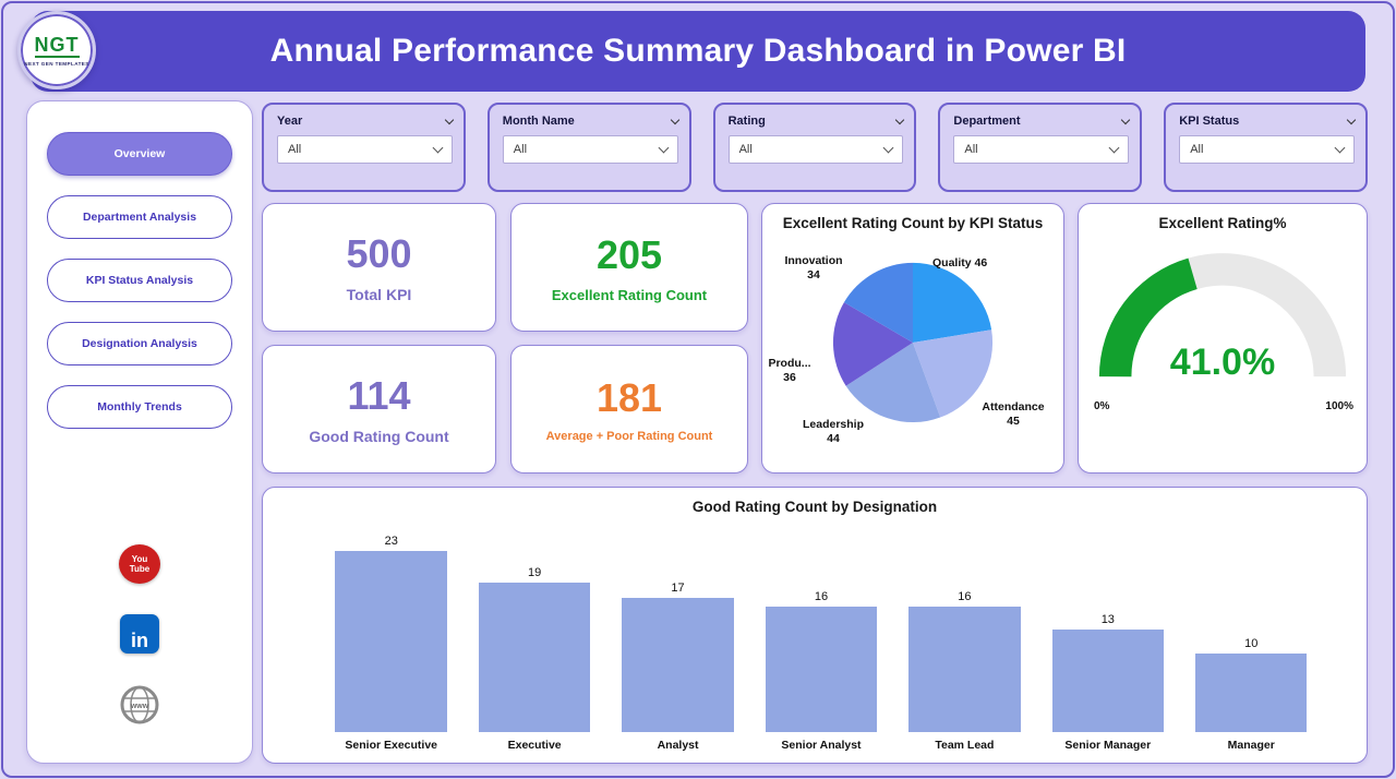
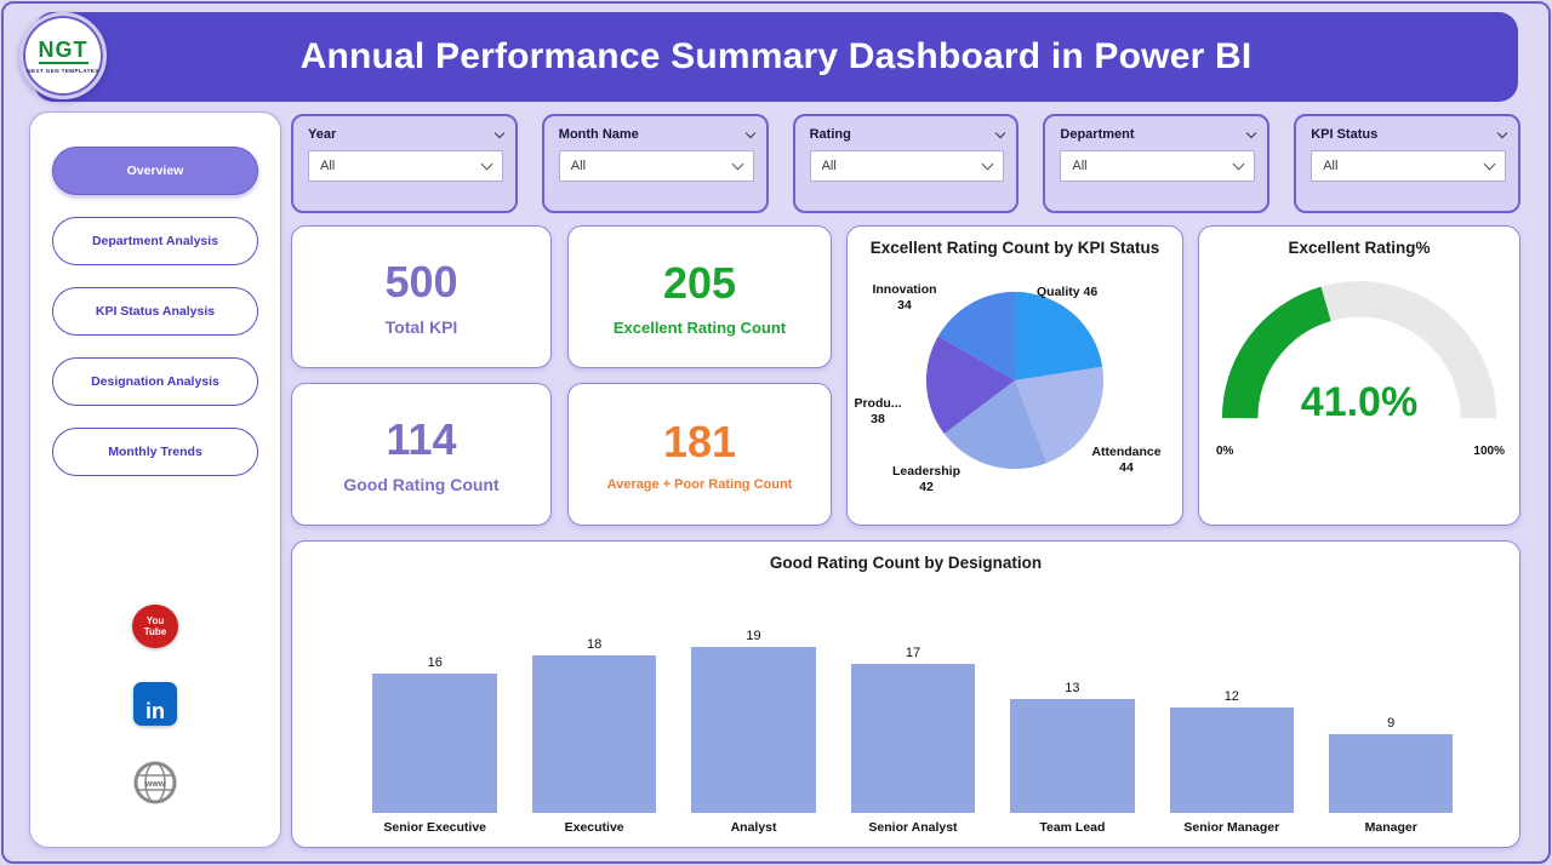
Excellent Rating Count by KPI Status/Attendance: 45 -> 44
Excellent Rating Count by KPI Status/Leadership: 44 -> 42
Excellent Rating Count by KPI Status/Produ...: 36 -> 38
Good Rating Count by Designation/Senior Executive: 23 -> 16
Good Rating Count by Designation/Executive: 19 -> 18
Good Rating Count by Designation/Analyst: 17 -> 19
Good Rating Count by Designation/Senior Analyst: 16 -> 17
Good Rating Count by Designation/Team Lead: 16 -> 13
Good Rating Count by Designation/Senior Manager: 13 -> 12
Good Rating Count by Designation/Manager: 10 -> 9
